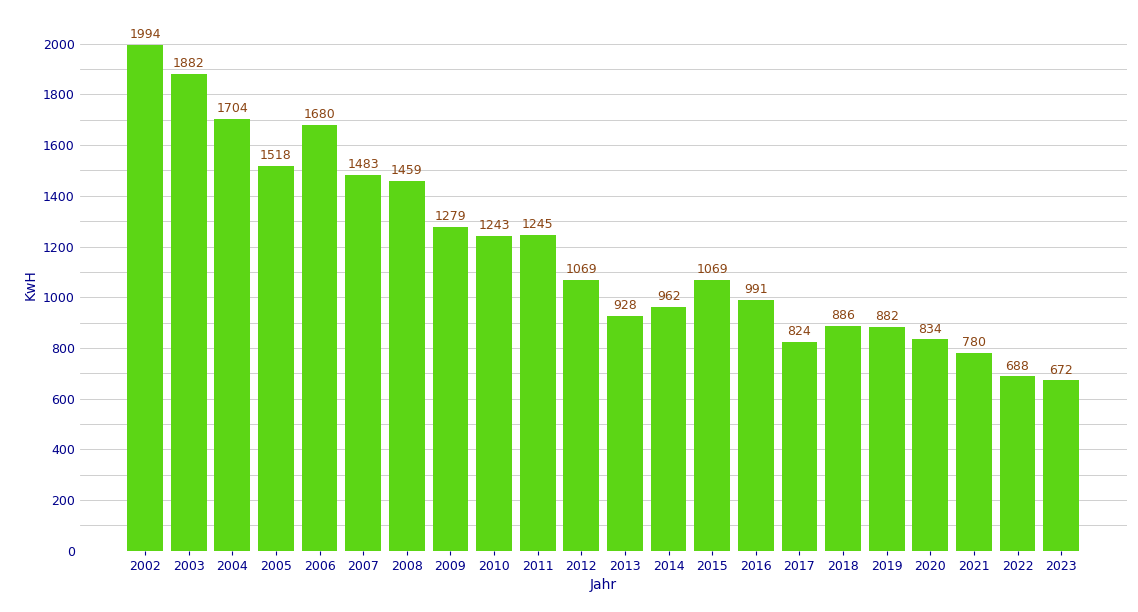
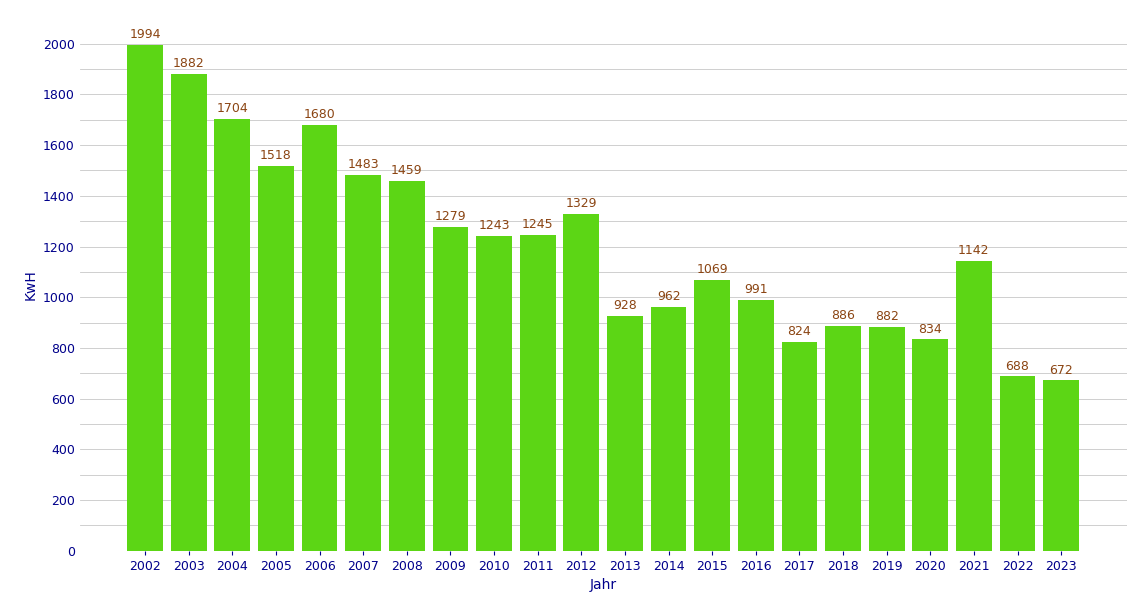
2012: 1069 -> 1329
2021: 780 -> 1142
